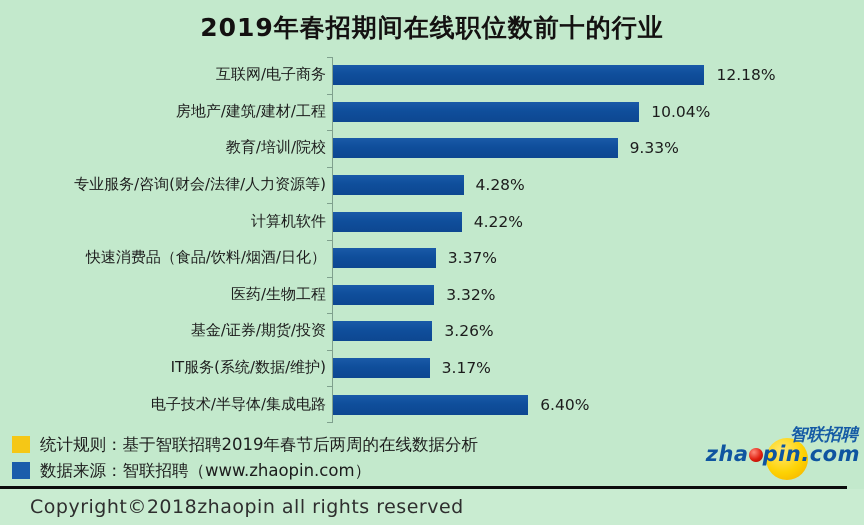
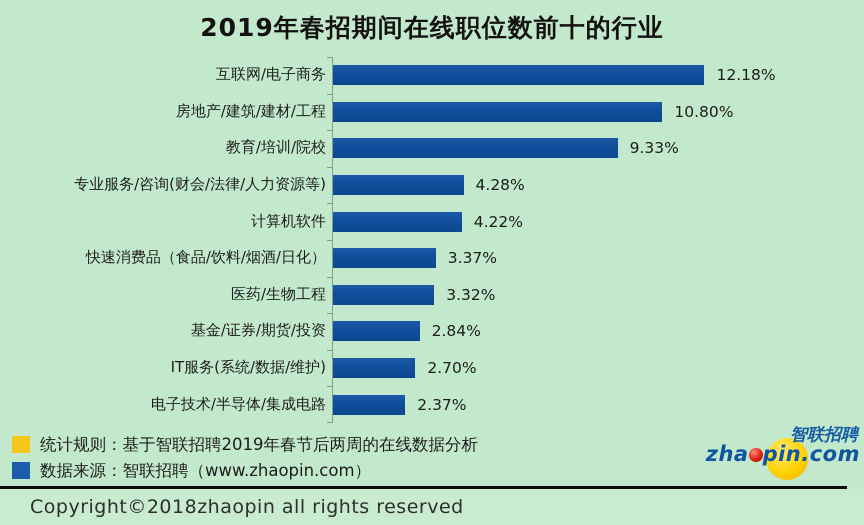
房地产/建筑/建材/工程: 10.04% -> 10.80%
基金/证券/期货/投资: 3.26% -> 2.84%
IT服务(系统/数据/维护): 3.17% -> 2.70%
电子技术/半导体/集成电路: 6.40% -> 2.37%
